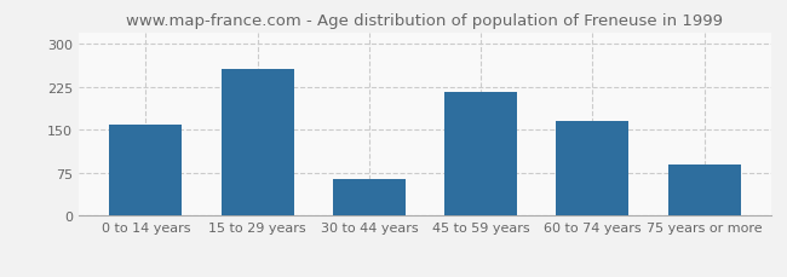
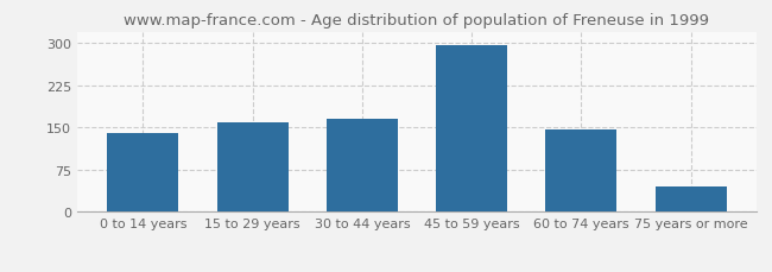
0 to 14 years: 160 -> 140
15 to 29 years: 255 -> 160
30 to 44 years: 65 -> 165
45 to 59 years: 215 -> 295
60 to 74 years: 165 -> 146
75 years or more: 90 -> 46
